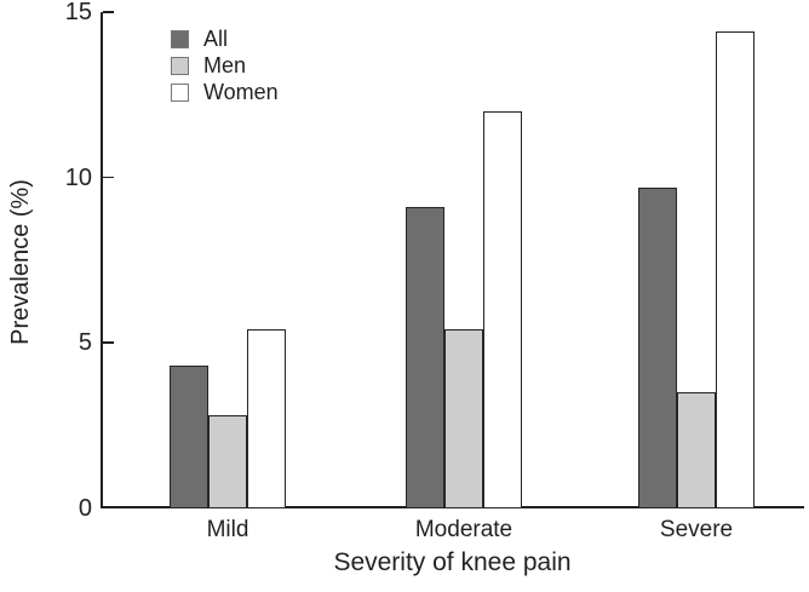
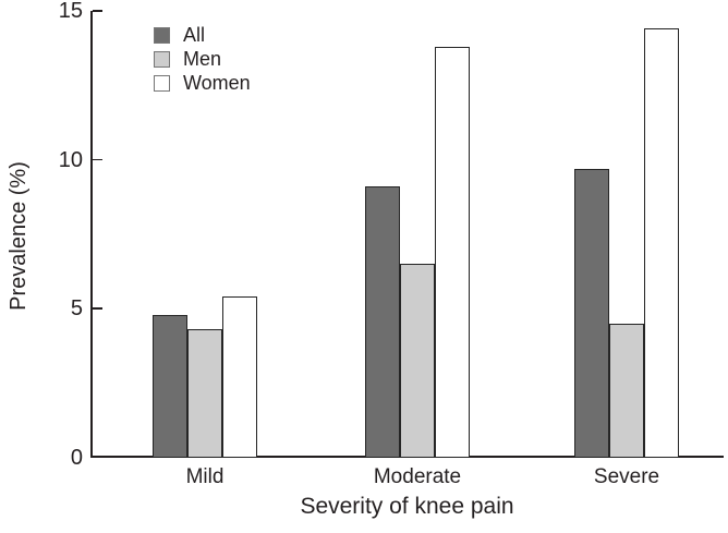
All/Mild: 4.3 -> 4.8
Men/Mild: 2.8 -> 4.3
Men/Moderate: 5.4 -> 6.5
Women/Moderate: 12.0 -> 13.8
Men/Severe: 3.5 -> 4.5
